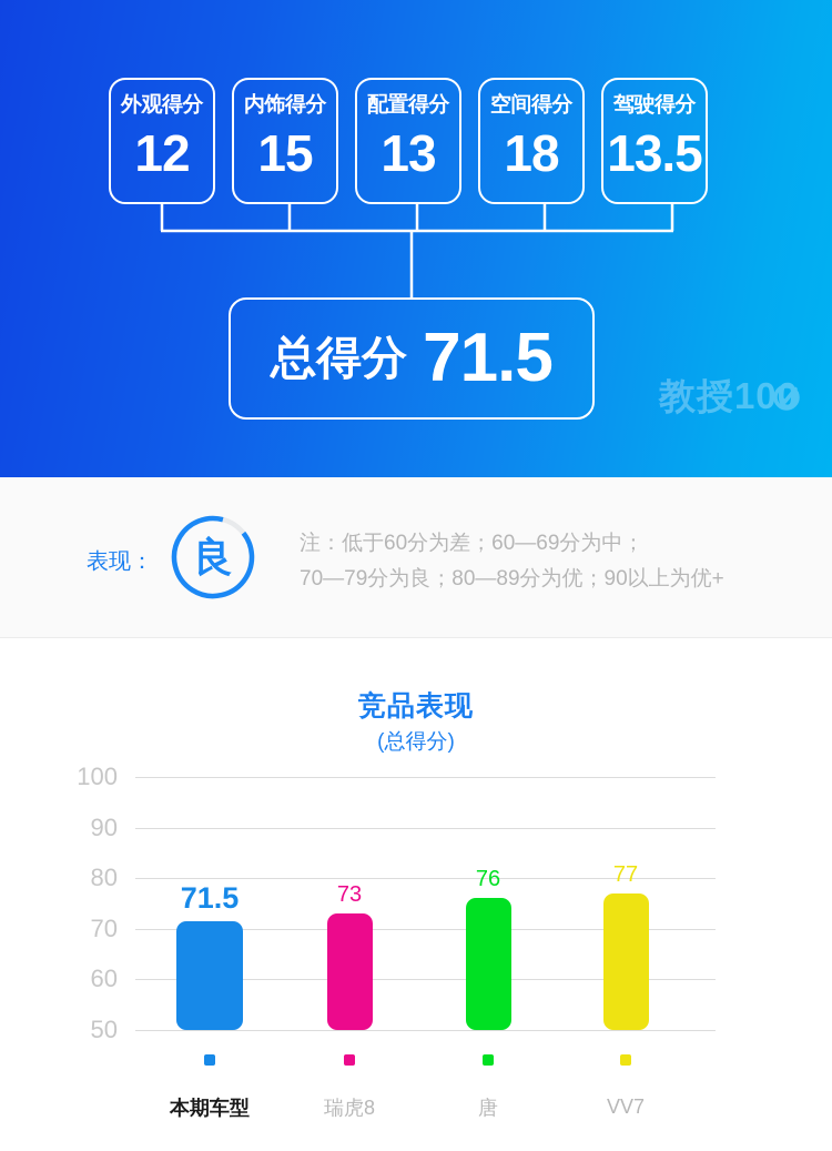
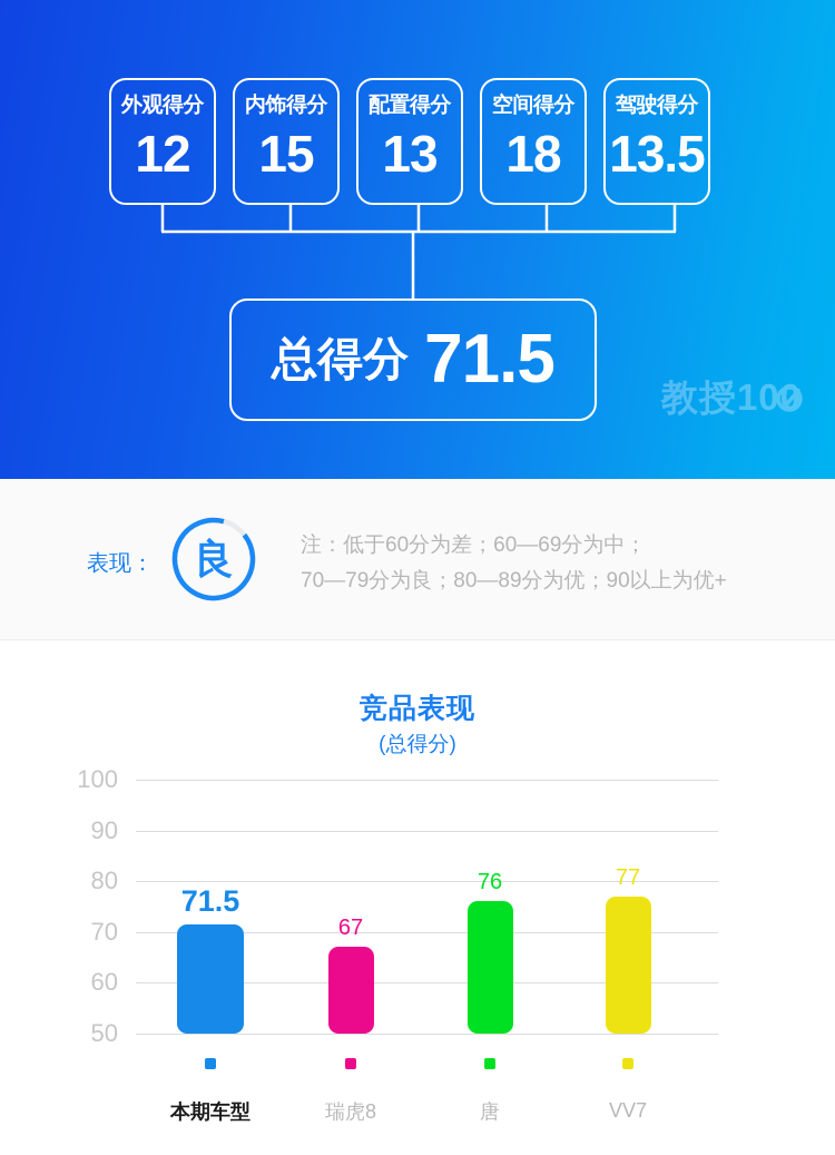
瑞虎8: 73 -> 67
